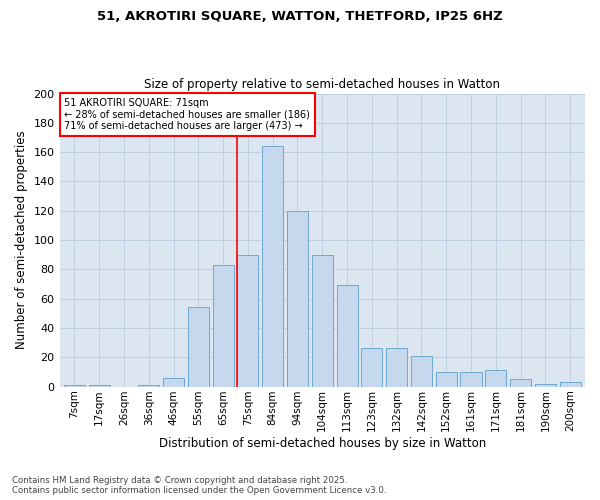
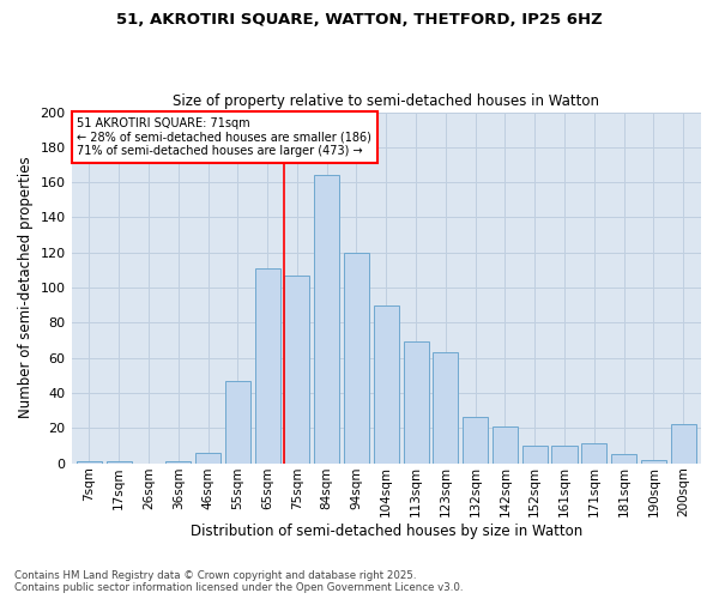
55sqm: 54 -> 47
65sqm: 83 -> 111
75sqm: 90 -> 107
123sqm: 26 -> 63
200sqm: 3 -> 22
